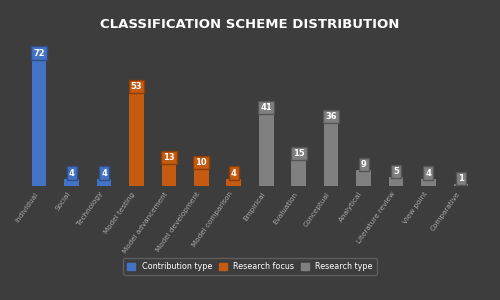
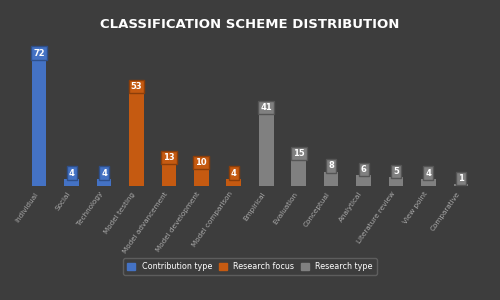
Conceptual: 36 -> 8
Analytical: 9 -> 6
